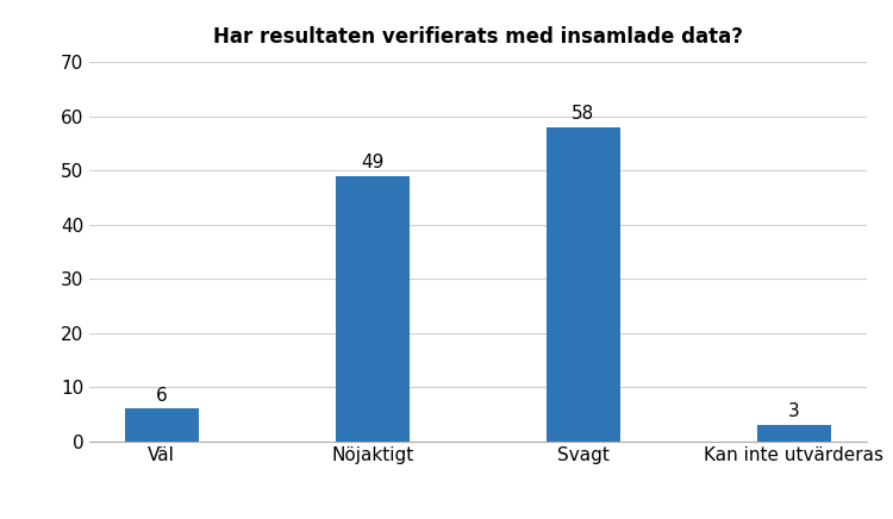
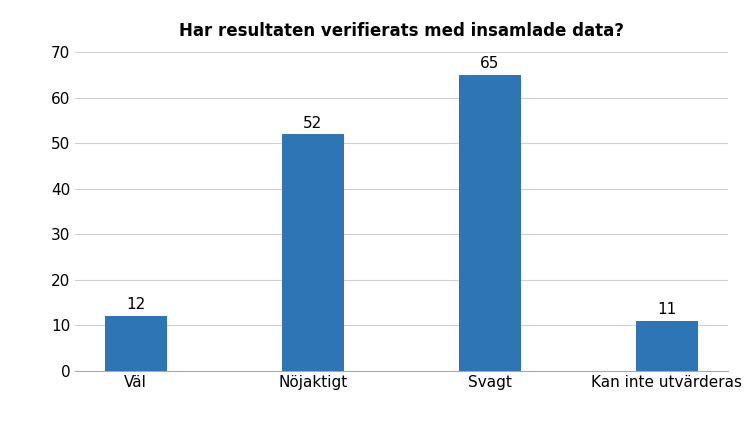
Väl: 6 -> 12
Nöjaktigt: 49 -> 52
Svagt: 58 -> 65
Kan inte utvärderas: 3 -> 11
